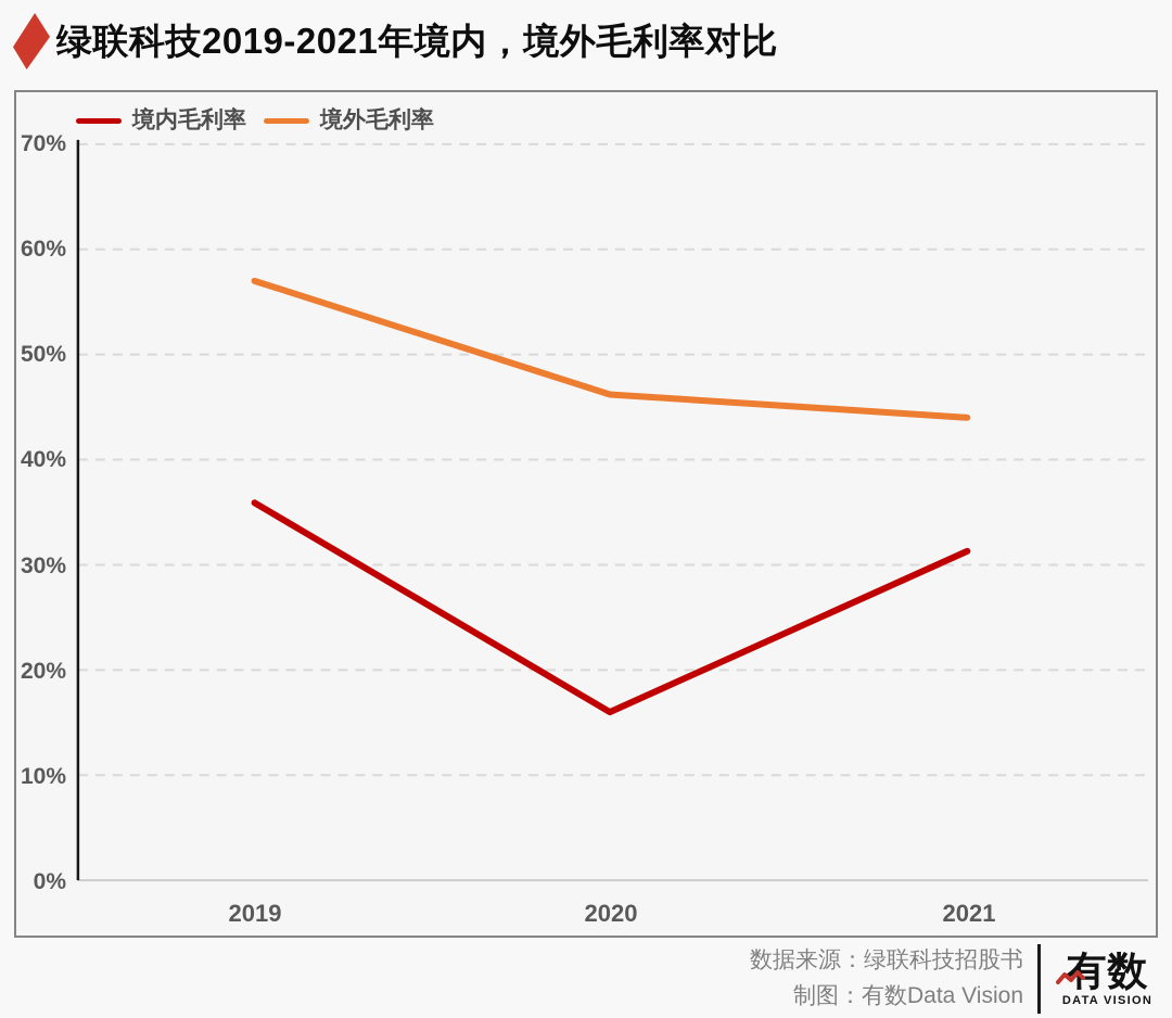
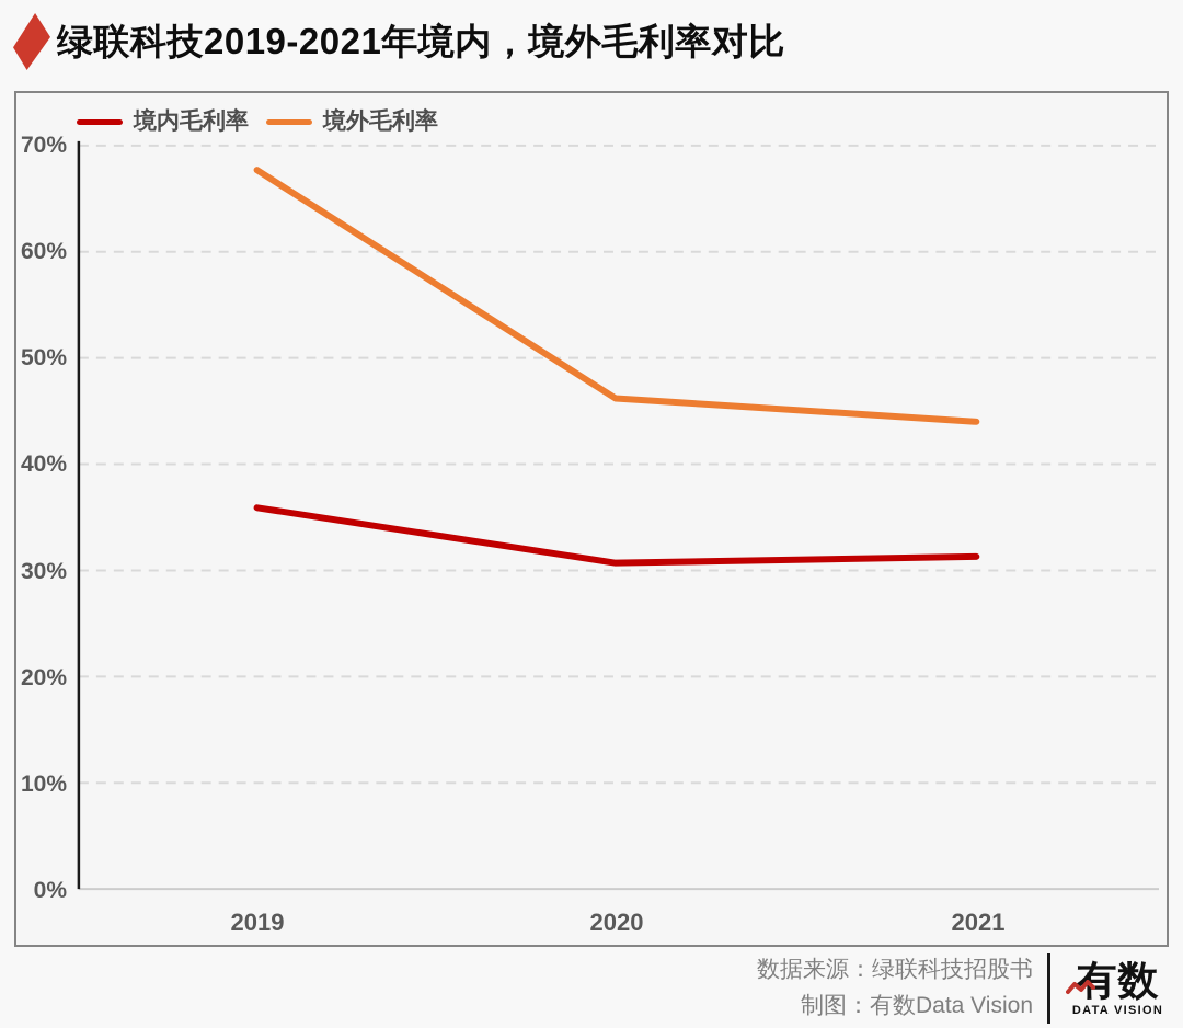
境外毛利率/2019: 57% -> 68%
境内毛利率/2020: 16% -> 31%
